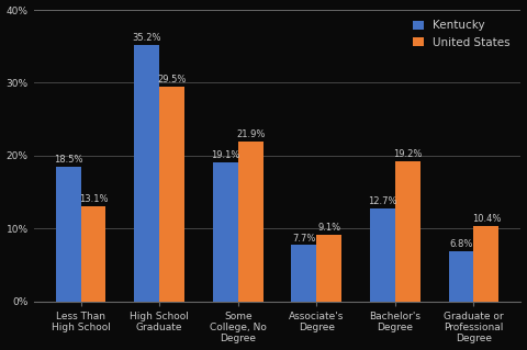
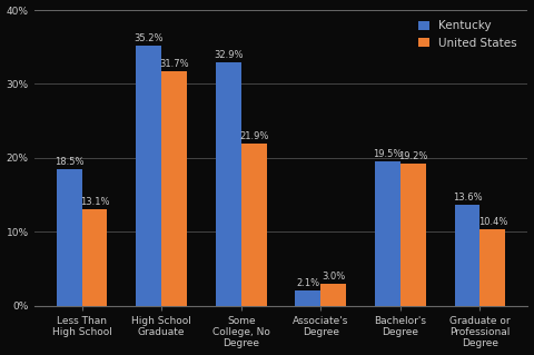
United States/High School Graduate: 29.5% -> 31.7%
Kentucky/Some College, No Degree: 19.1% -> 32.9%
Kentucky/Associate's Degree: 7.7% -> 2.1%
United States/Associate's Degree: 9.1% -> 3.0%
Kentucky/Bachelor's Degree: 12.7% -> 19.5%
Kentucky/Graduate or Professional Degree: 6.8% -> 13.6%
